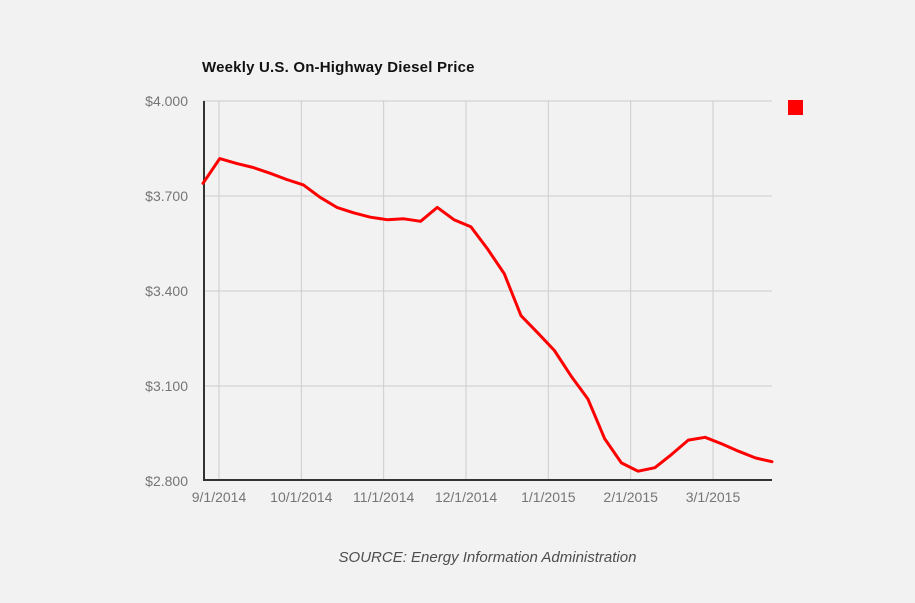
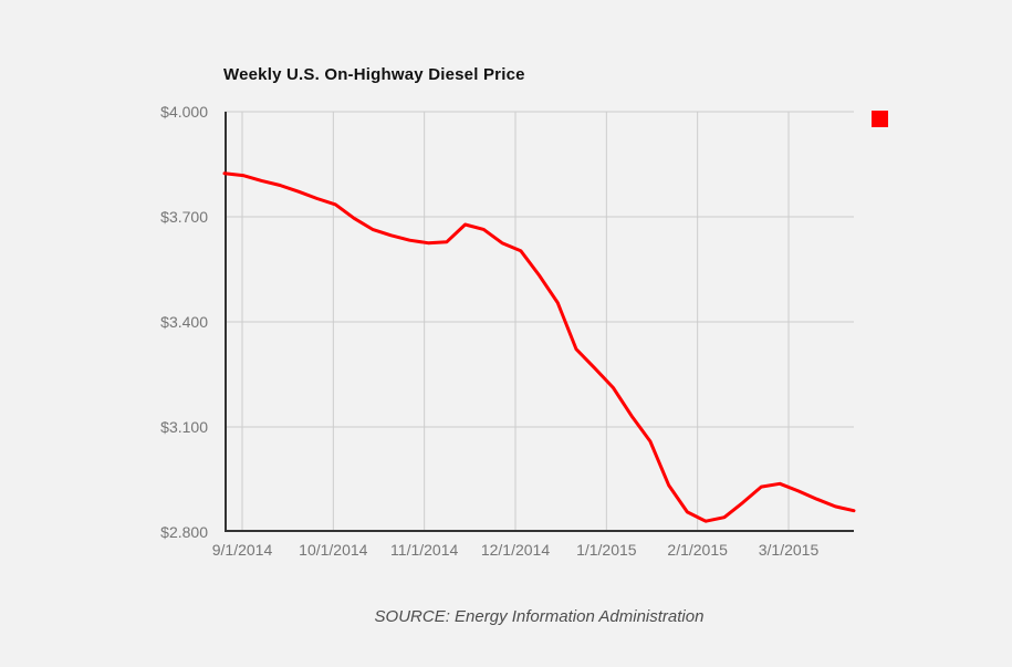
9/1/2014: $3.74 -> $3.82
12/1/2014: $3.62 -> $3.68
